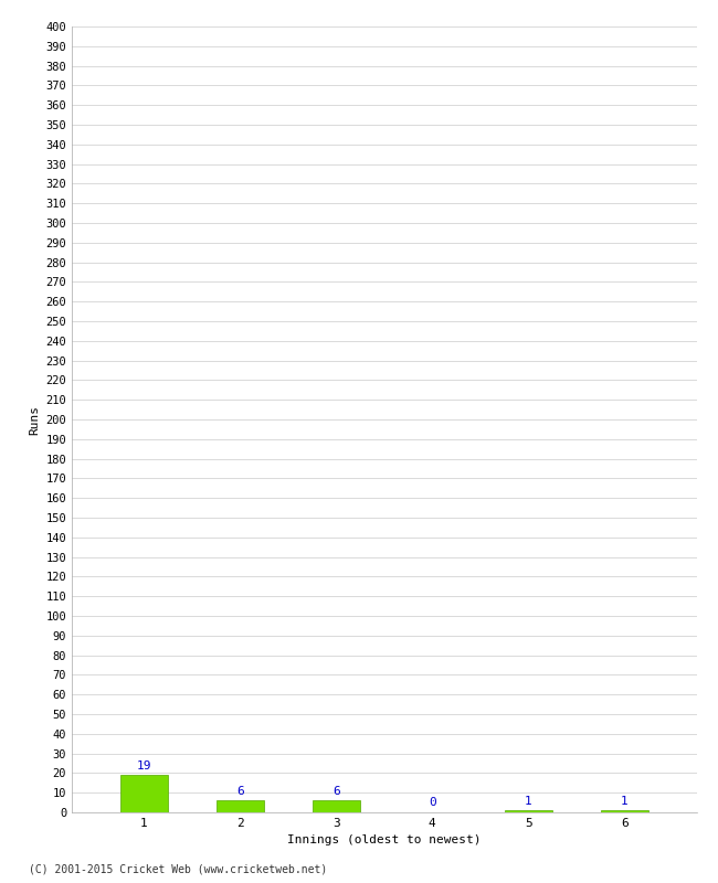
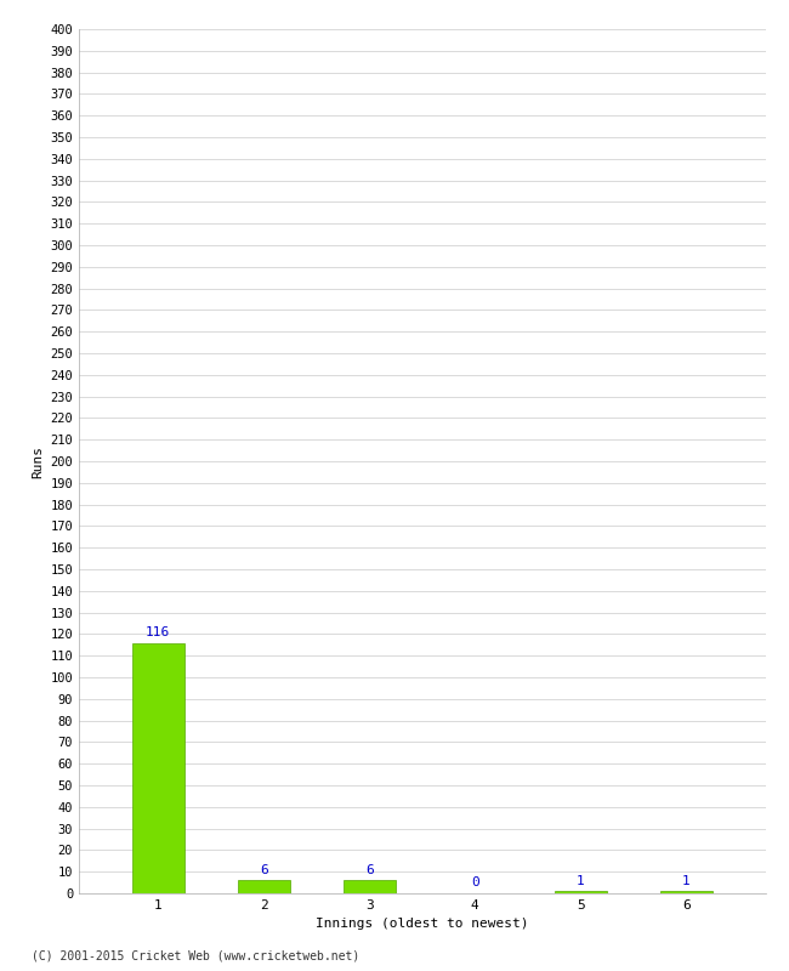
1: 19 -> 116
